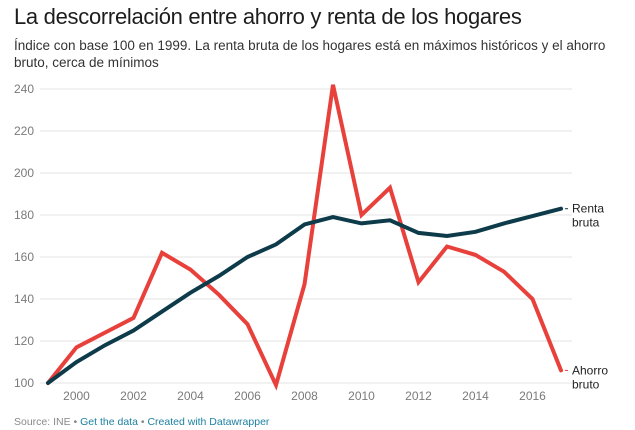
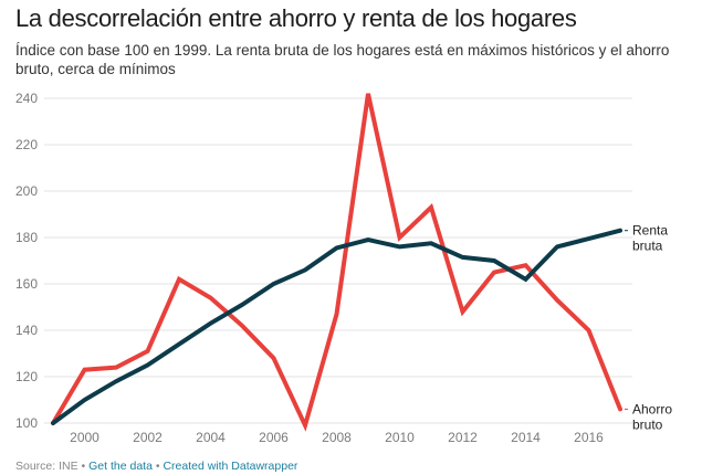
Ahorro bruto/2000: 117 -> 123
Renta bruta/2014: 172 -> 162
Ahorro bruto/2014: 161 -> 168
